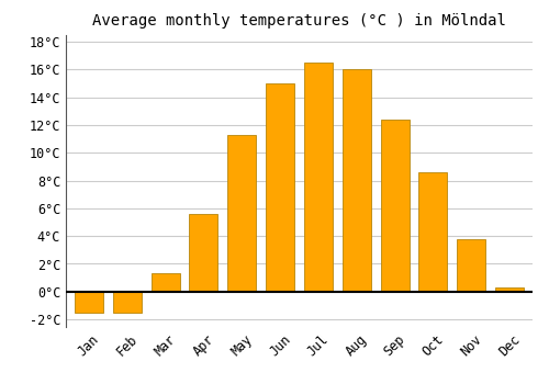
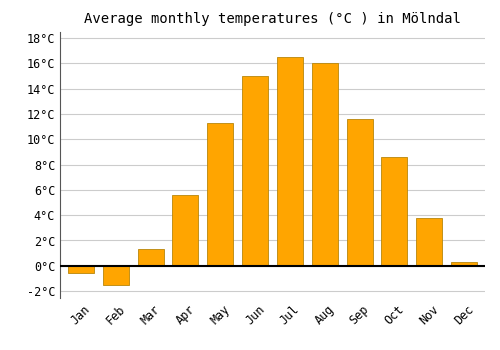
Jan: -1.5°C -> -0.6°C
Sep: 12.4°C -> 11.6°C
